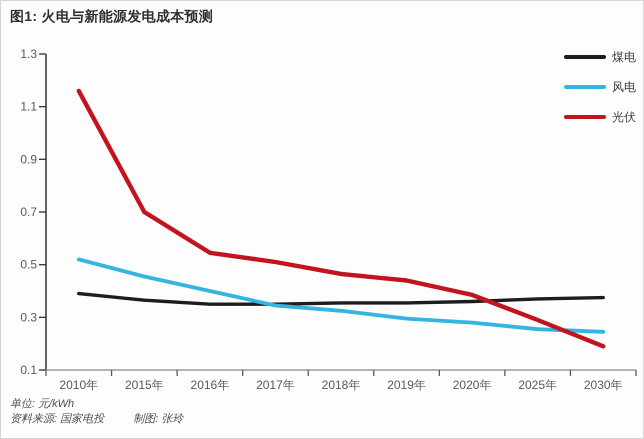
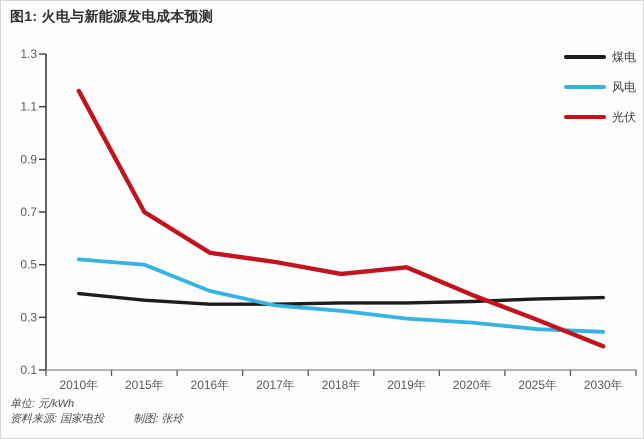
风电/2015年: 0.46 -> 0.50
光伏/2019年: 0.44 -> 0.49
